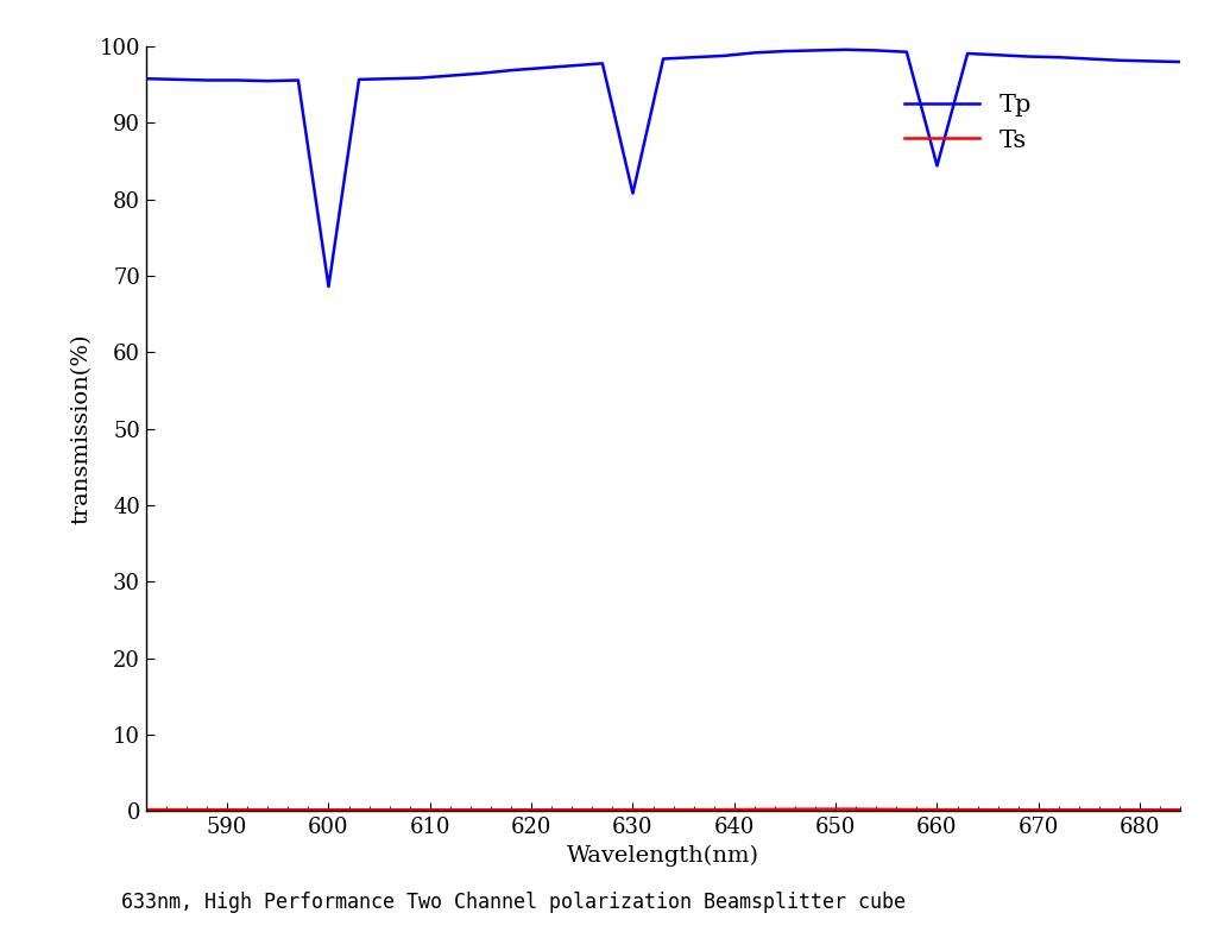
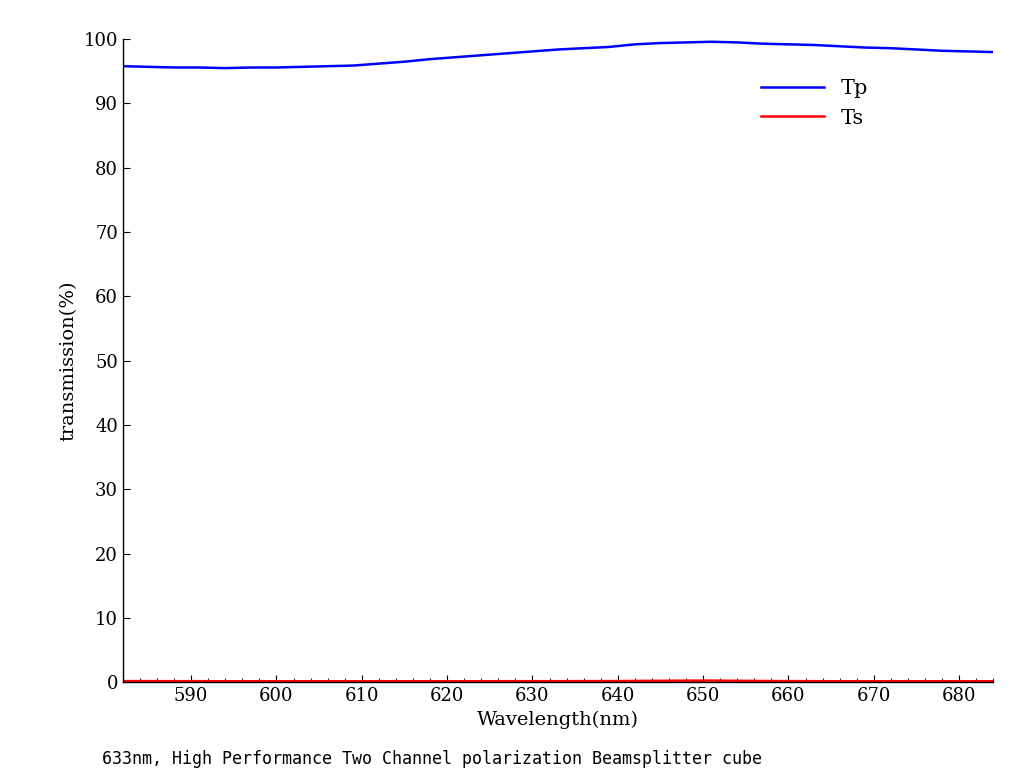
Tp/600: 68.6 -> 95.6
Tp/630: 80.8 -> 98.1
Tp/660: 84.4 -> 99.2
